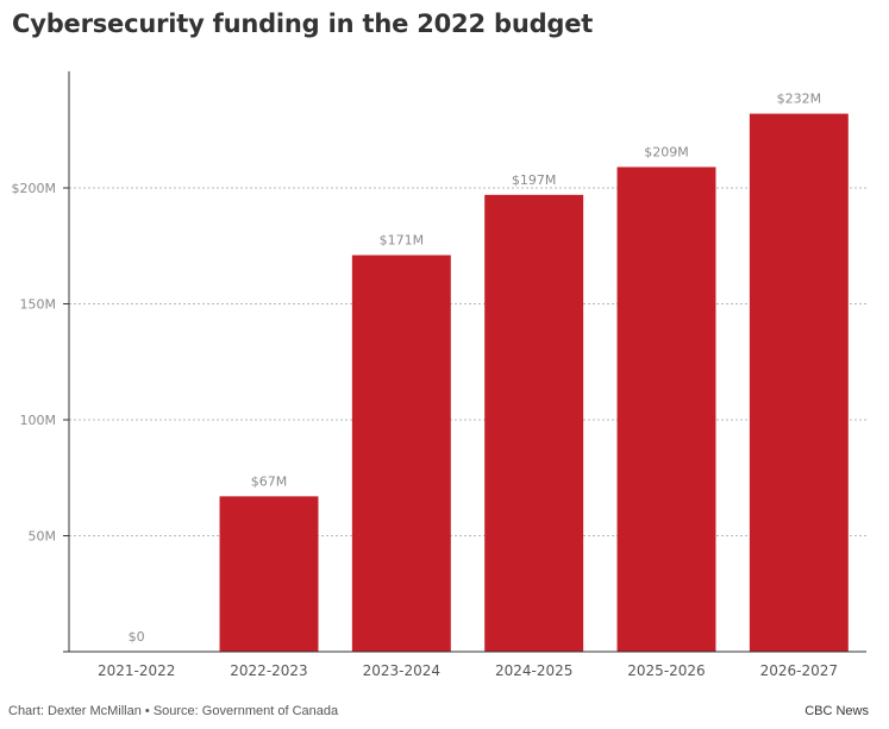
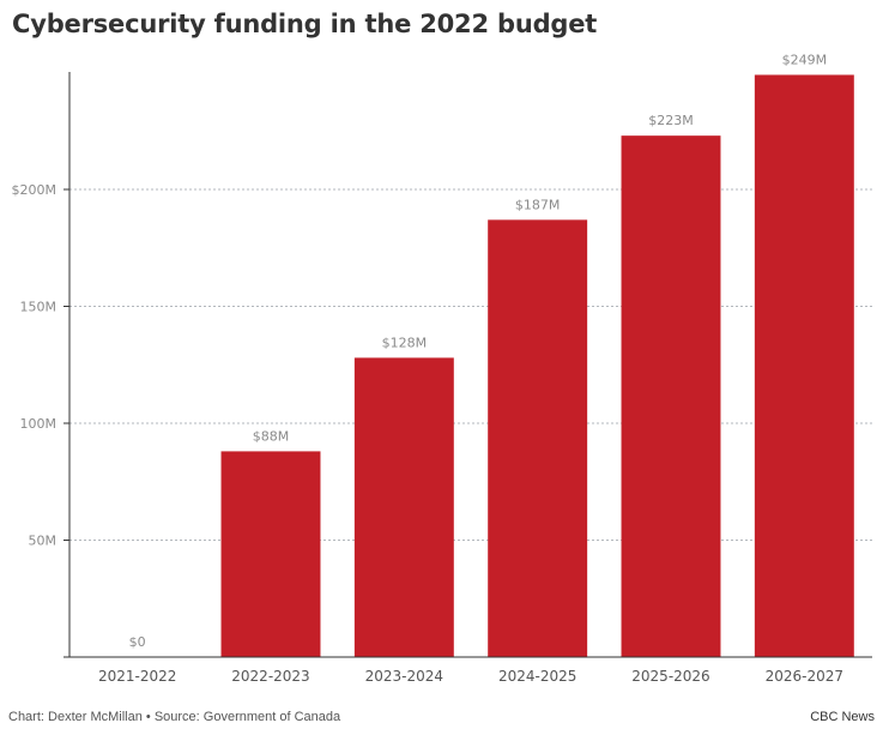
2022-2023: $67M -> $88M
2023-2024: $171M -> $128M
2024-2025: $197M -> $187M
2025-2026: $209M -> $223M
2026-2027: $232M -> $249M
